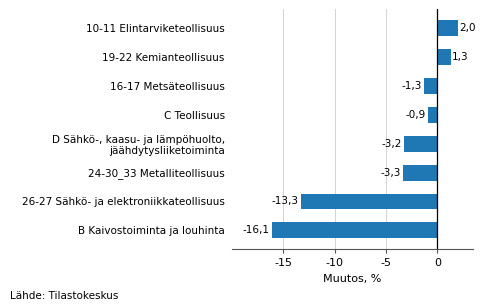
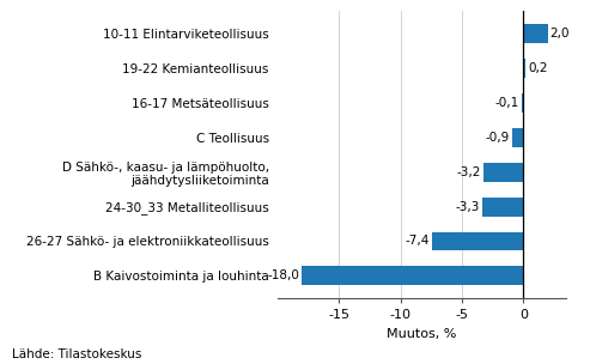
19-22 Kemianteollisuus: 1,3 -> 0,2
16-17 Metsäteollisuus: -1,3 -> -0,1
26-27 Sähkö- ja elektroniikkateollisuus: -13,3 -> -7,4
B Kaivostoiminta ja louhinta: -16,1 -> -18,0
